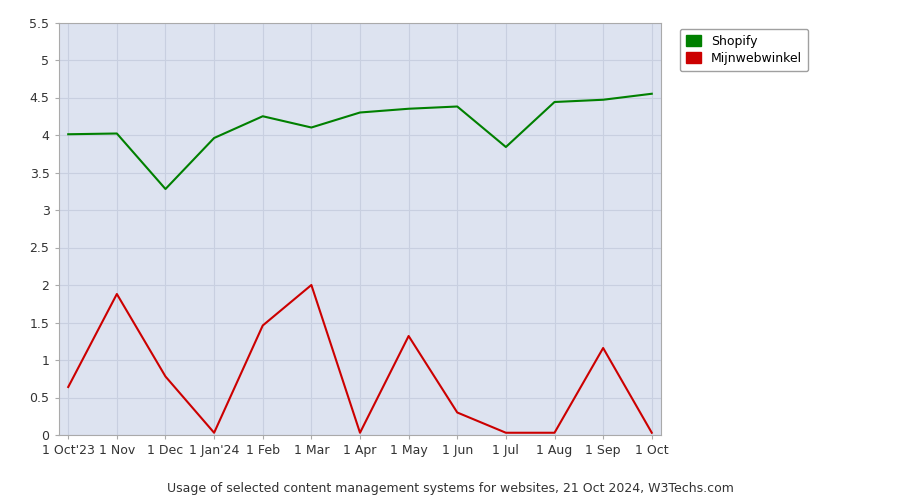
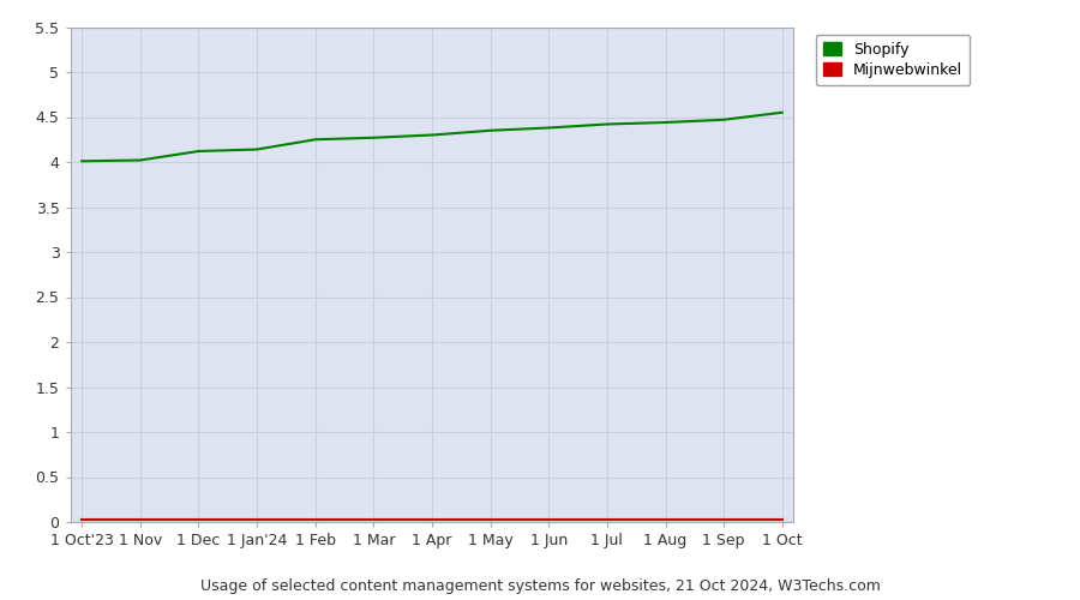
Mijnwebwinkel/1 Oct'23: 0.64 -> 0.03
Mijnwebwinkel/1 Nov: 1.88 -> 0.03
Shopify/1 Dec: 3.28 -> 4.12
Mijnwebwinkel/1 Dec: 0.78 -> 0.03
Shopify/1 Jan'24: 3.96 -> 4.14
Mijnwebwinkel/1 Feb: 1.46 -> 0.03
Shopify/1 Mar: 4.10 -> 4.27
Mijnwebwinkel/1 Mar: 2.00 -> 0.03
Mijnwebwinkel/1 May: 1.32 -> 0.03
Mijnwebwinkel/1 Jun: 0.30 -> 0.03
Shopify/1 Jul: 3.84 -> 4.42
Mijnwebwinkel/1 Sep: 1.16 -> 0.03
